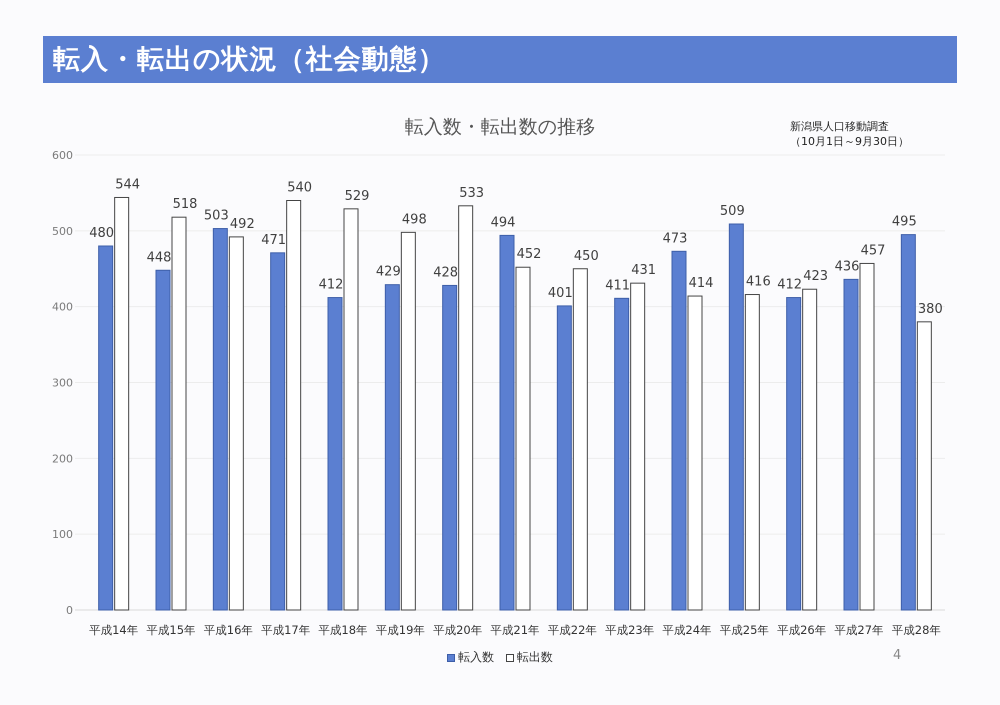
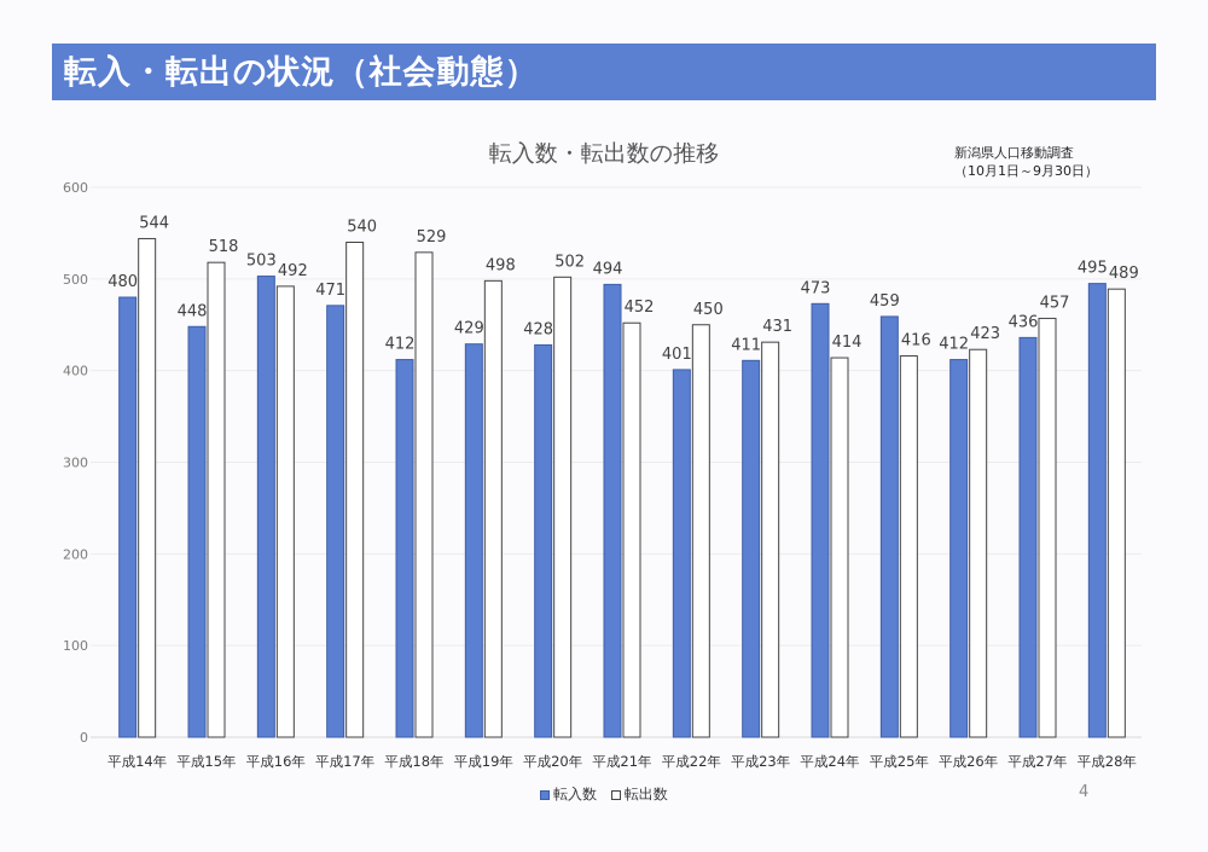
転出数/平成20年: 533 -> 502
転入数/平成25年: 509 -> 459
転出数/平成28年: 380 -> 489
